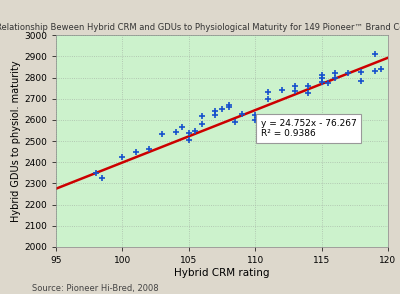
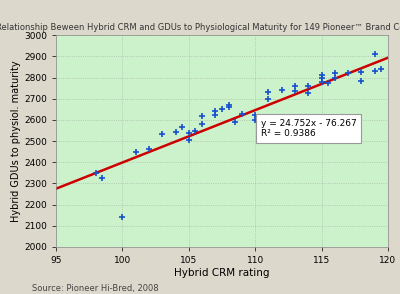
100: 2425 -> 2140
